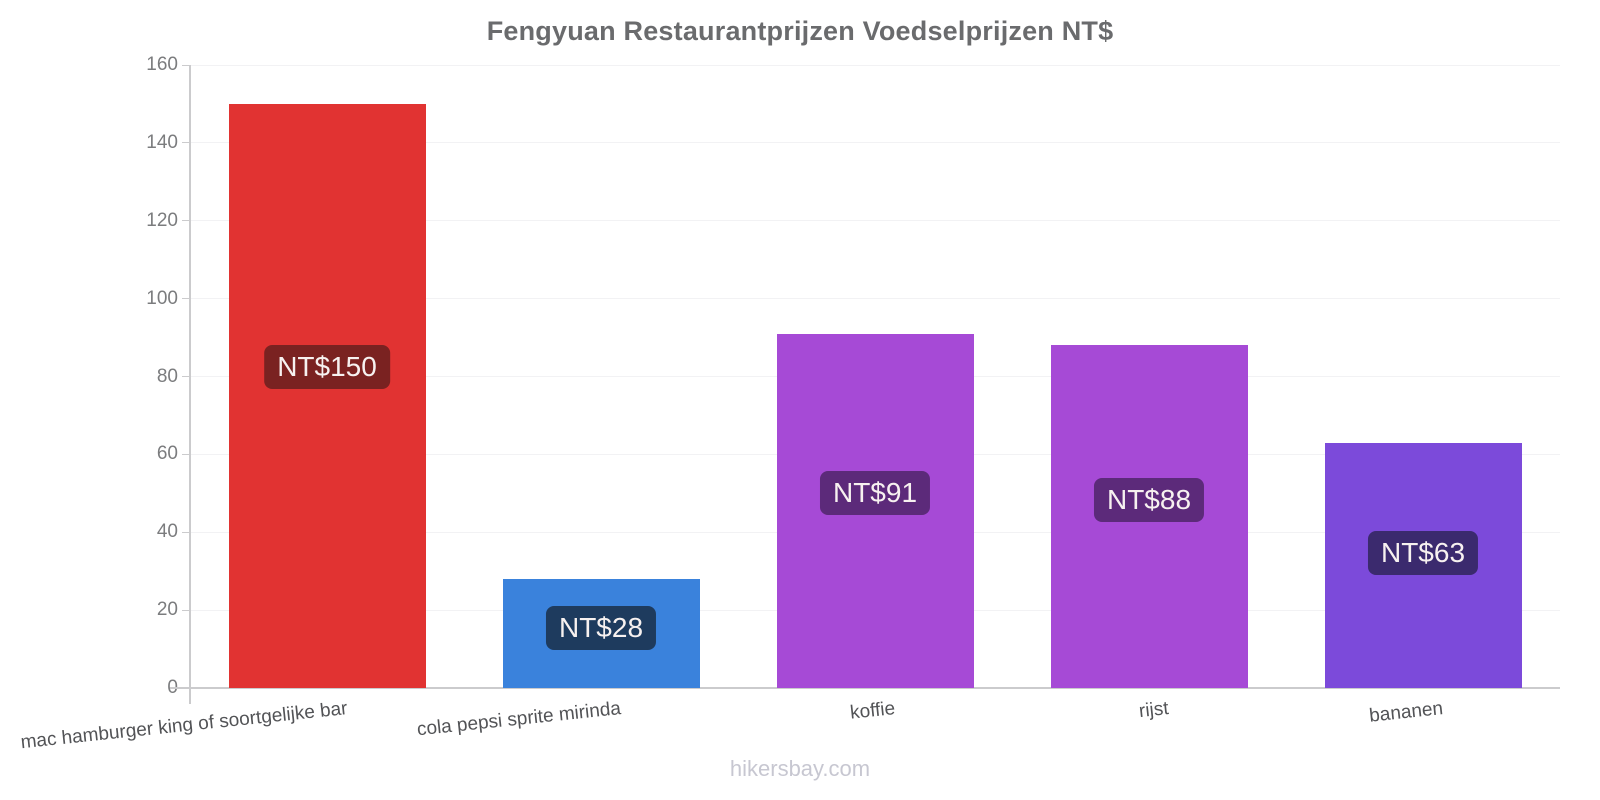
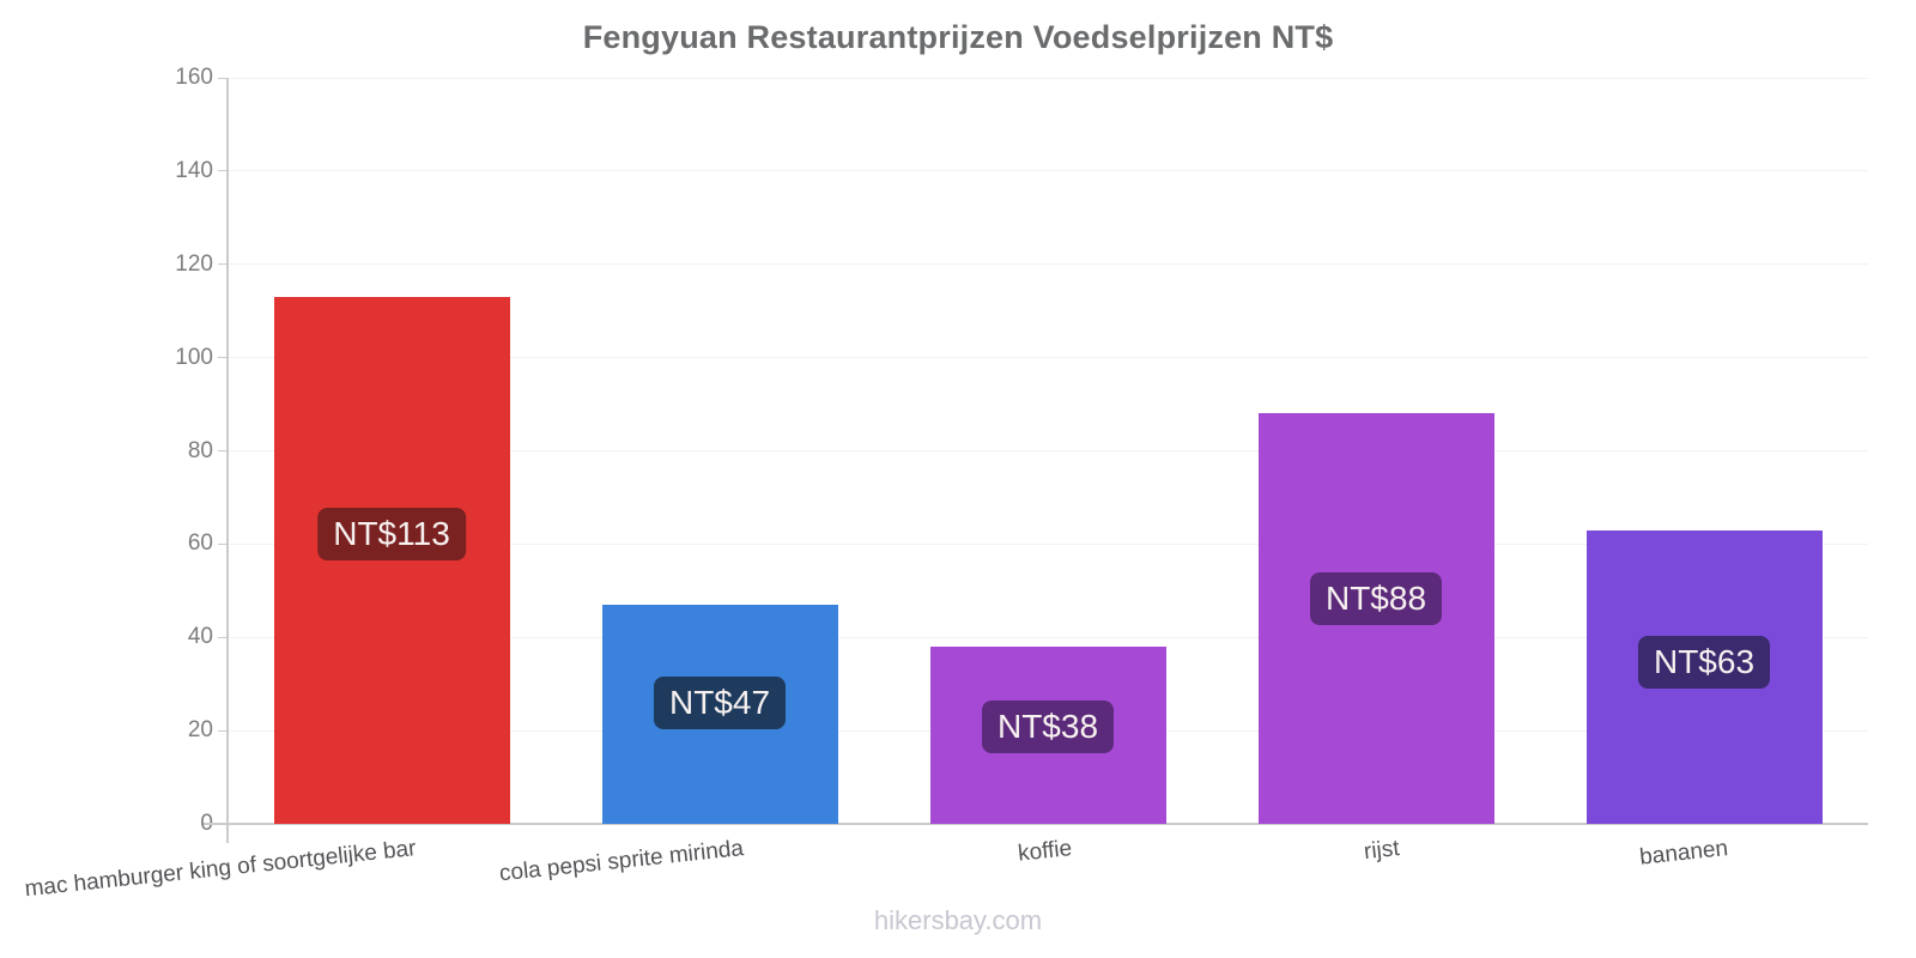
mac hamburger king of soortgelijke bar: 150 -> 113
cola pepsi sprite mirinda: 28 -> 47
koffie: 91 -> 38
